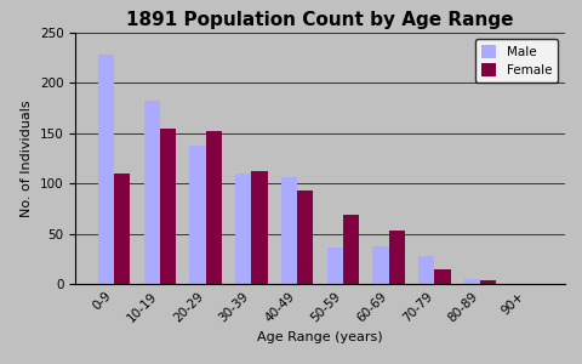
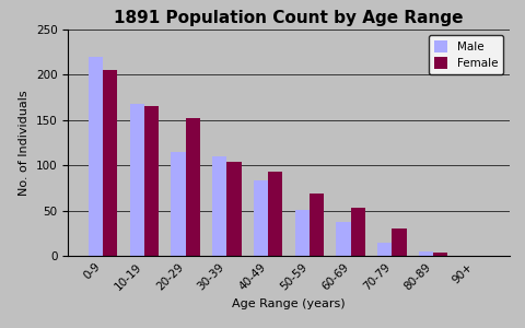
Male/0-9: 228 -> 220
Female/0-9: 110 -> 205
Male/10-19: 182 -> 168
Female/10-19: 154 -> 165
Male/20-29: 138 -> 115
Female/30-39: 112 -> 104
Male/40-49: 106 -> 83
Male/50-59: 36 -> 51
Male/70-79: 28 -> 15
Female/70-79: 14 -> 30
